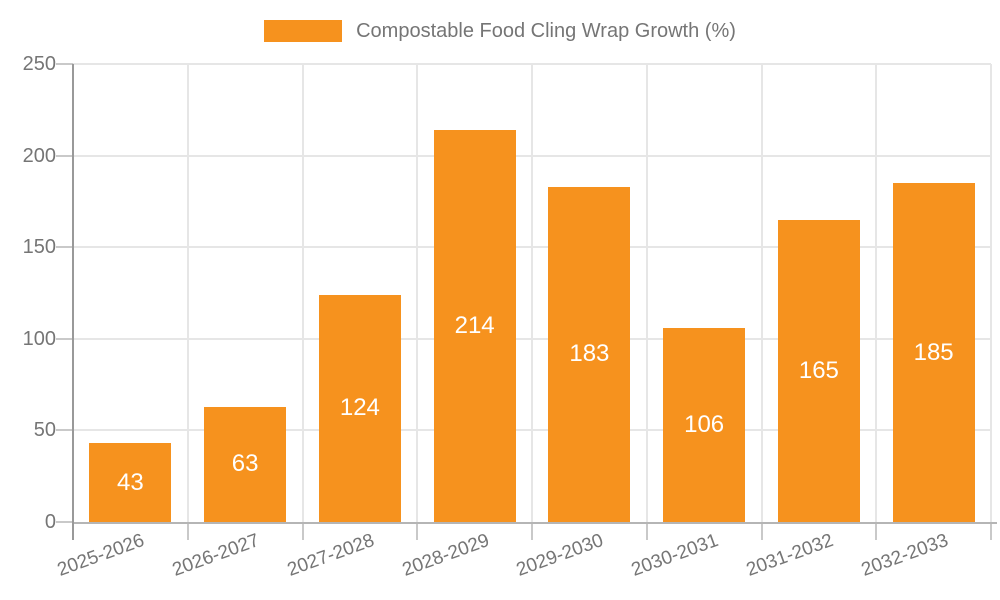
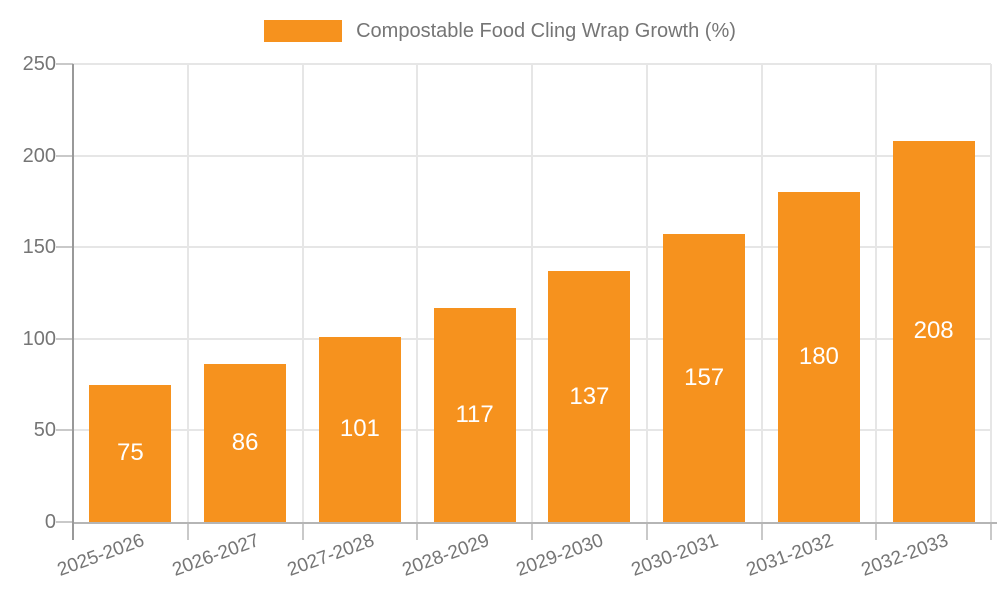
2025-2026: 43 -> 75
2026-2027: 63 -> 86
2027-2028: 124 -> 101
2028-2029: 214 -> 117
2029-2030: 183 -> 137
2030-2031: 106 -> 157
2031-2032: 165 -> 180
2032-2033: 185 -> 208
